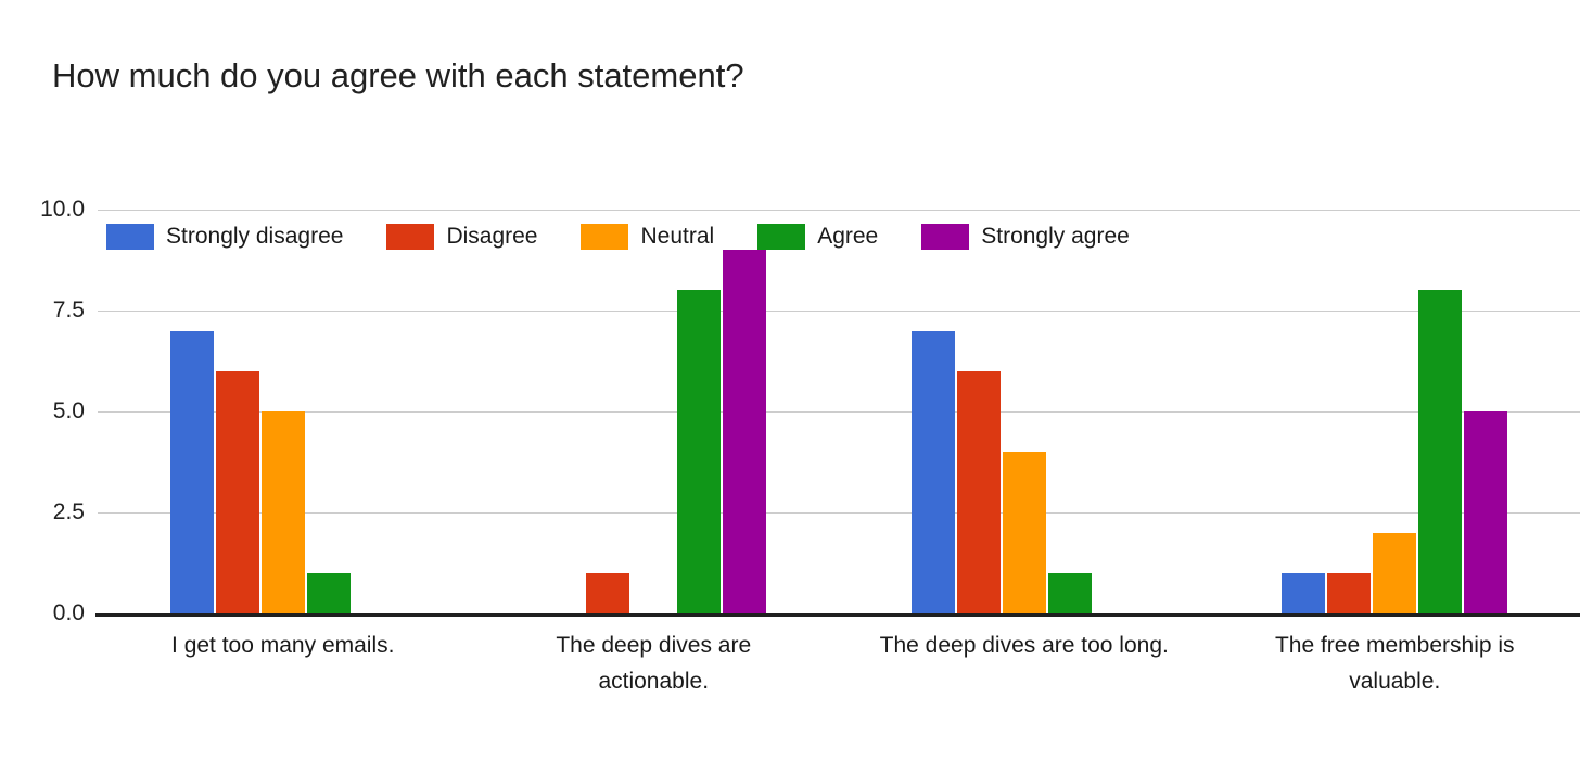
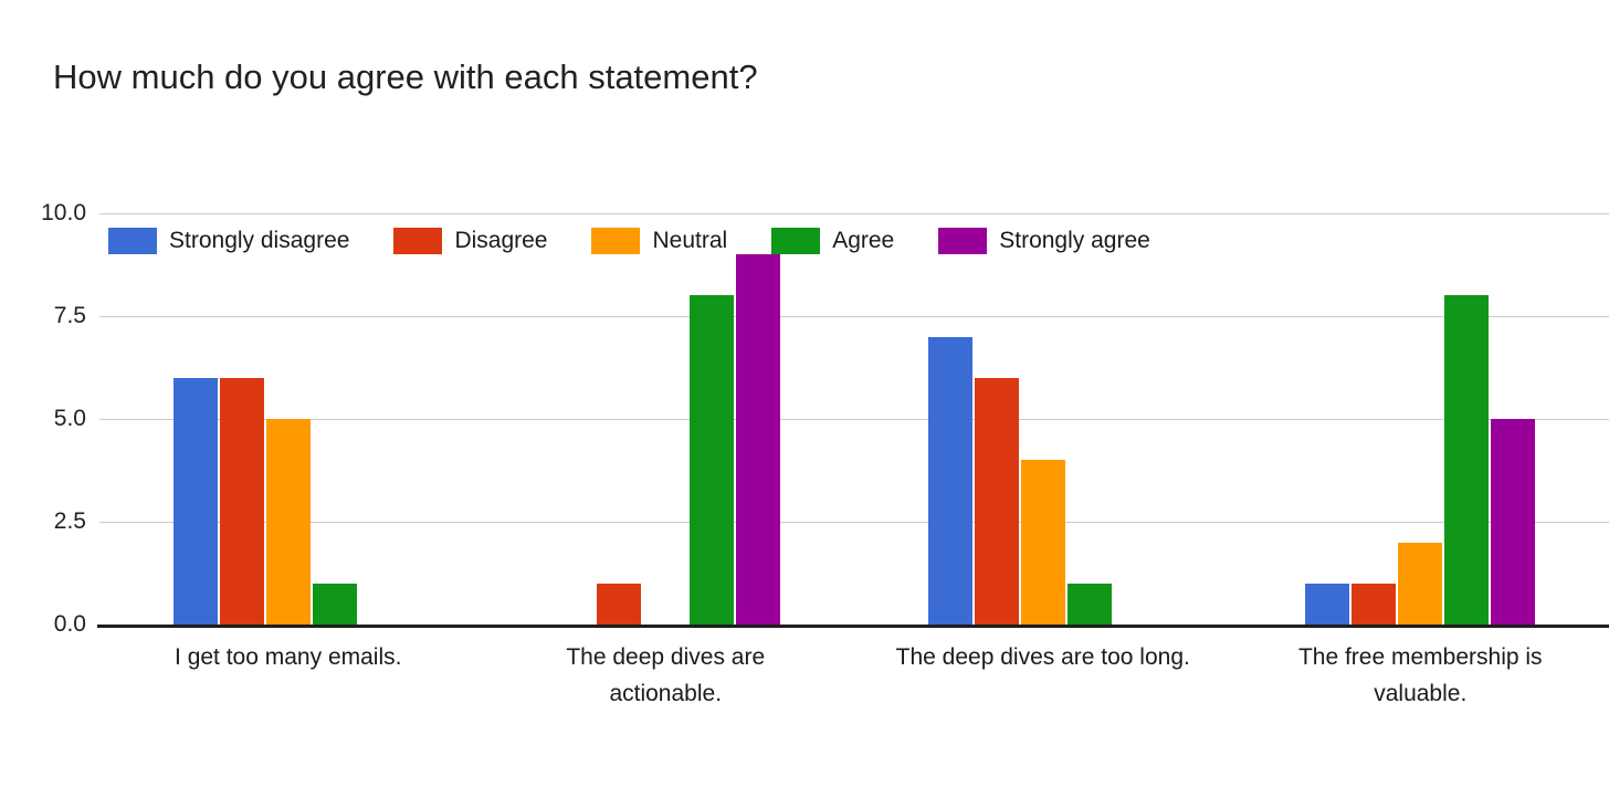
Strongly disagree/I get too many emails.: 7 -> 6
